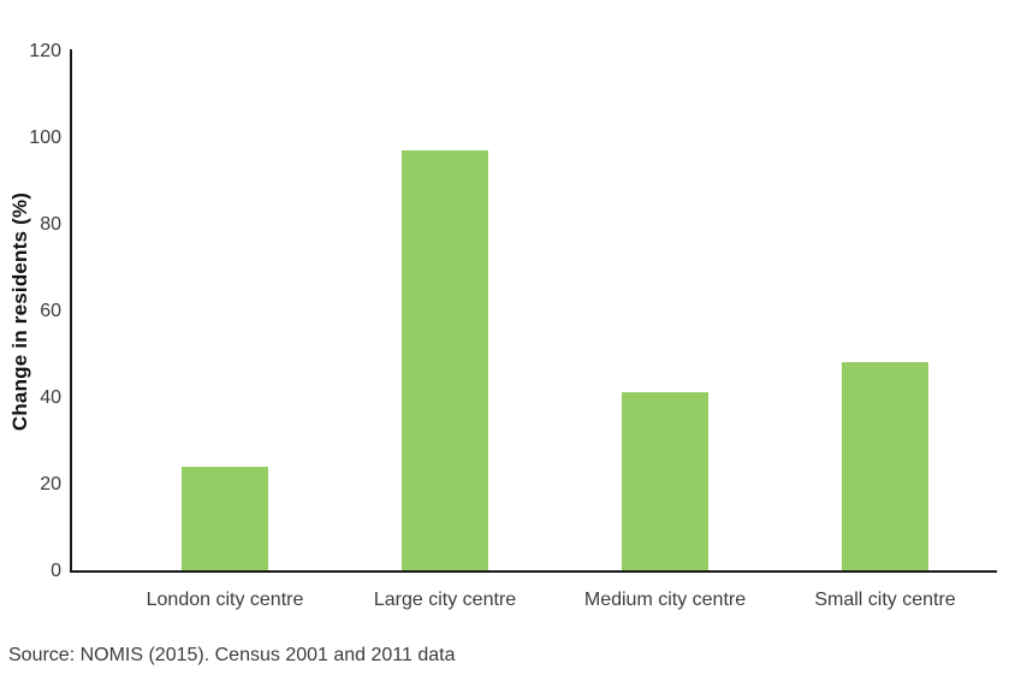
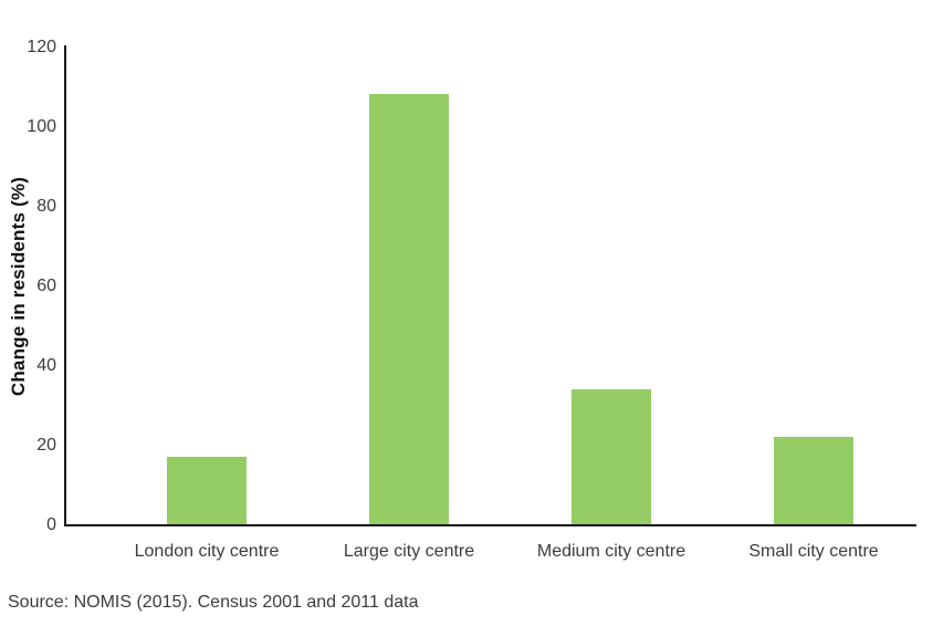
London city centre: 24 -> 17
Large city centre: 97 -> 108
Medium city centre: 41 -> 34
Small city centre: 48 -> 22
